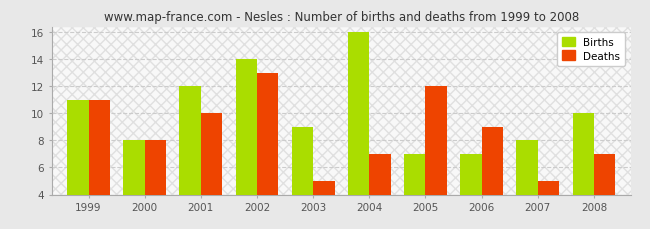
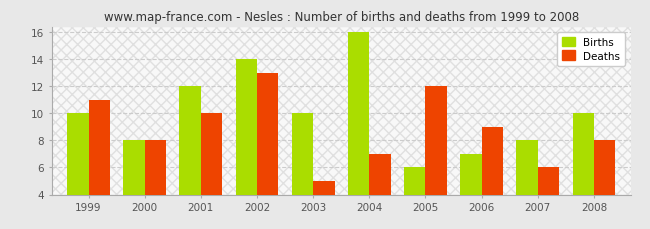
Births/1999: 11 -> 10
Births/2003: 9 -> 10
Births/2005: 7 -> 6
Deaths/2007: 5 -> 6
Deaths/2008: 7 -> 8
